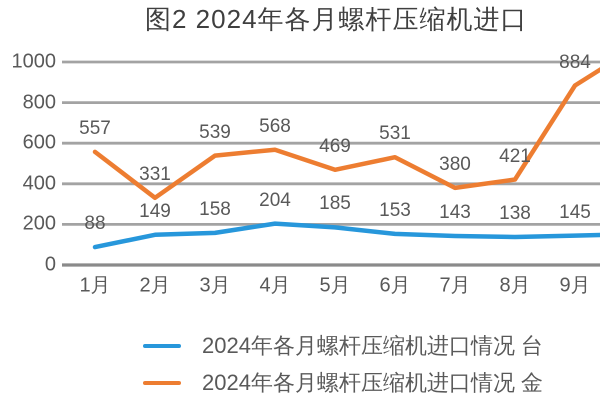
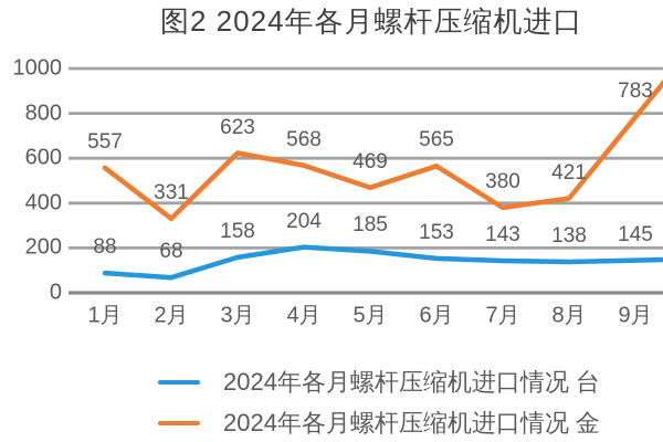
2024年各月螺杆压缩机进口情况 台/2月: 149 -> 68
2024年各月螺杆压缩机进口情况 金/3月: 539 -> 623
2024年各月螺杆压缩机进口情况 金/6月: 531 -> 565
2024年各月螺杆压缩机进口情况 金/9月: 884 -> 783
